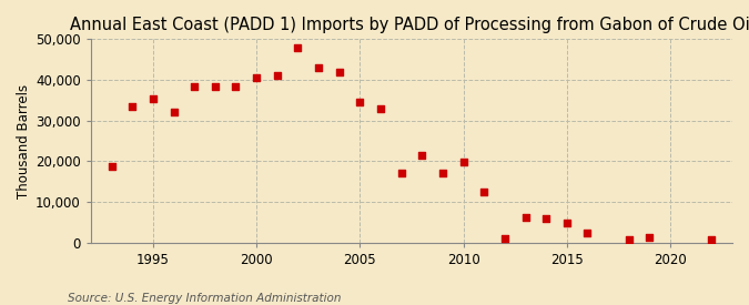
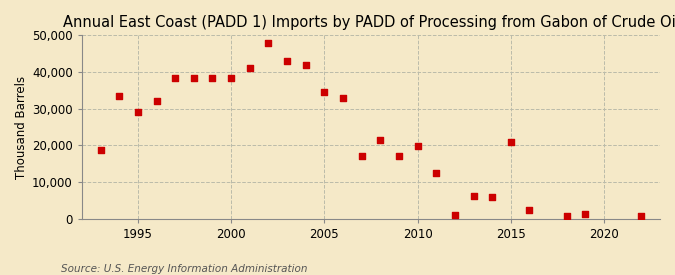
1995: 35,500 -> 29,000
2000: 40,500 -> 38,500
2015: 4,700 -> 21,000
